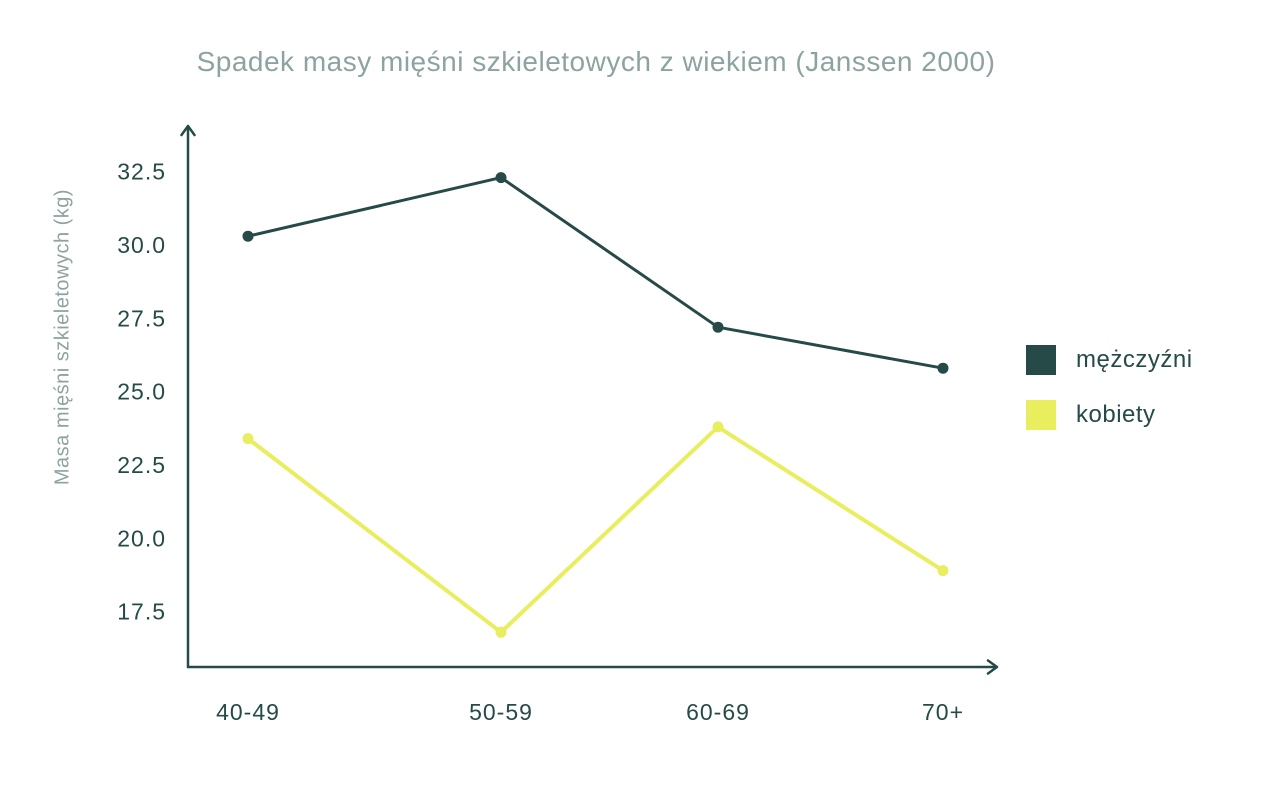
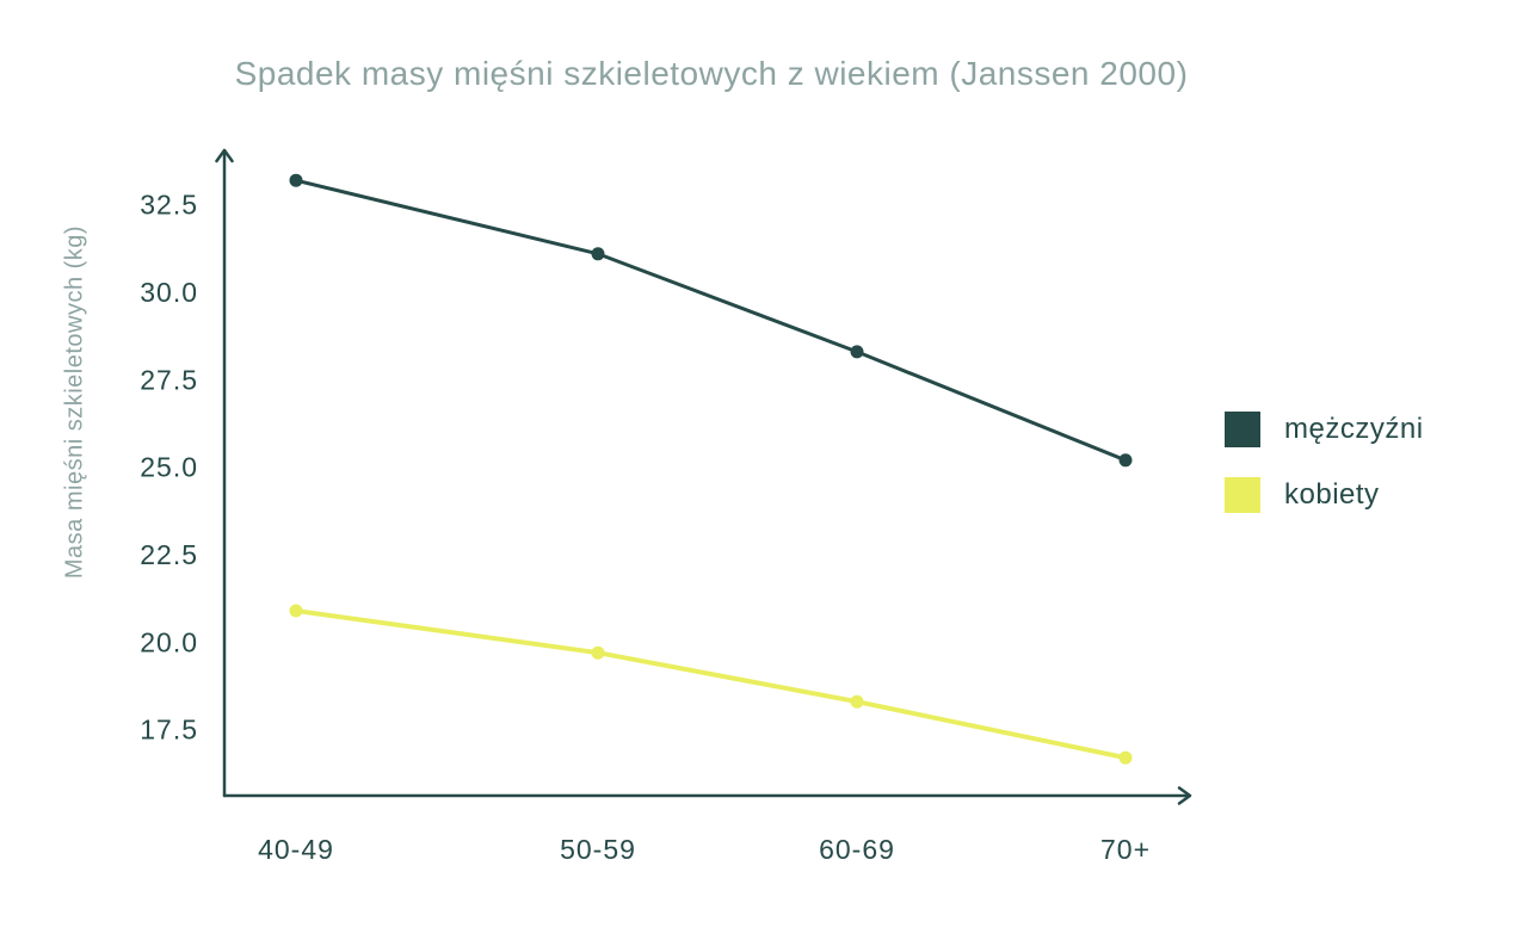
mężczyźni/40-49: 30.3 -> 33.2
kobiety/40-49: 23.4 -> 20.9
mężczyźni/50-59: 32.3 -> 31.1
kobiety/50-59: 16.8 -> 19.7
mężczyźni/60-69: 27.2 -> 28.3
kobiety/60-69: 23.8 -> 18.3
mężczyźni/70+: 25.8 -> 25.2
kobiety/70+: 18.9 -> 16.7
